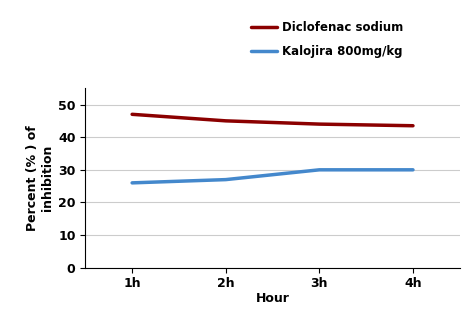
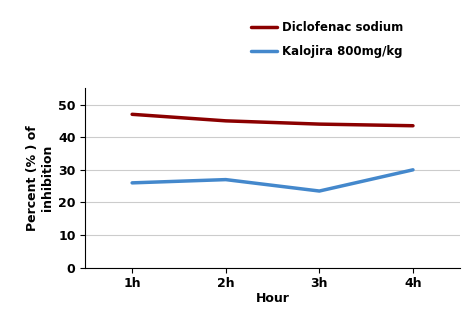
Kalojira 800mg/kg/3h: 30.0 -> 23.5
